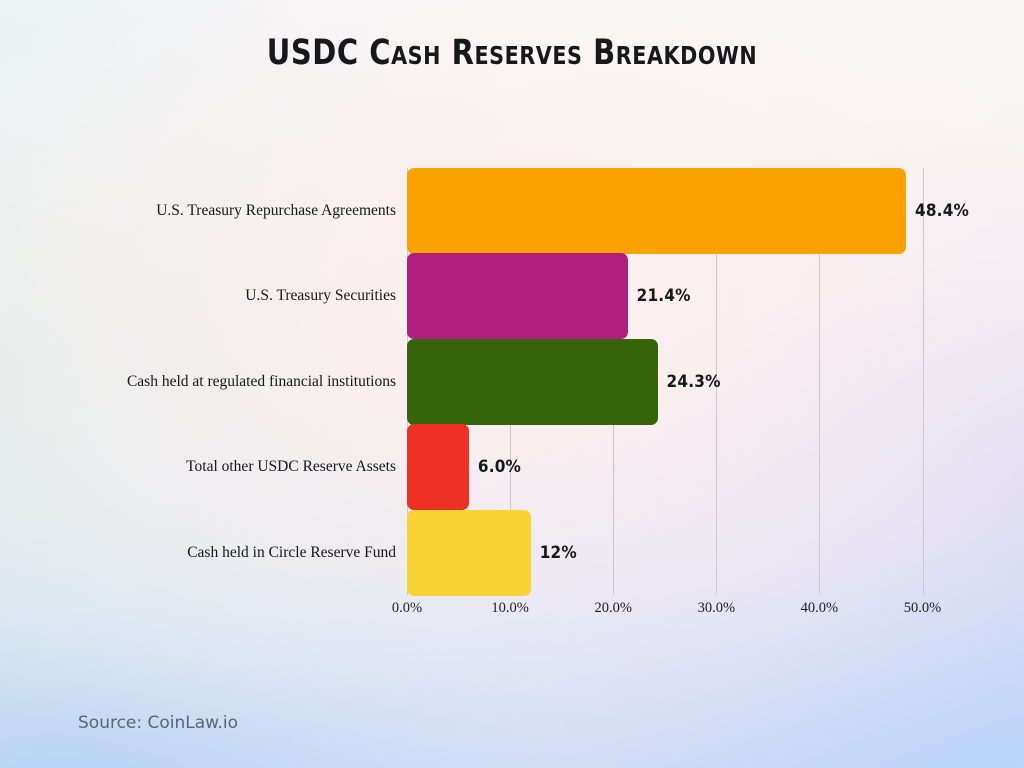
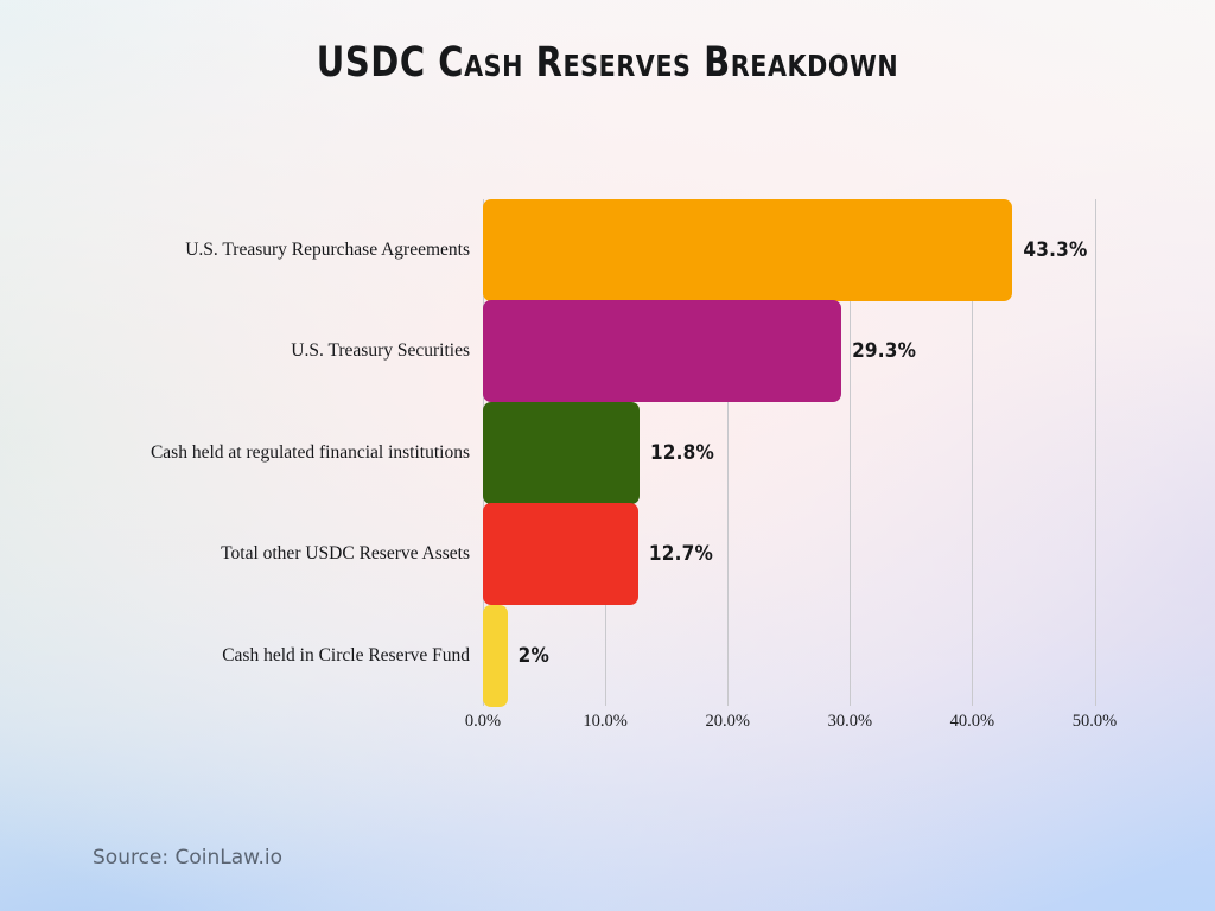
U.S. Treasury Repurchase Agreements: 48.4% -> 43.3%
U.S. Treasury Securities: 21.4% -> 29.3%
Cash held at regulated financial institutions: 24.3% -> 12.8%
Total other USDC Reserve Assets: 6.0% -> 12.7%
Cash held in Circle Reserve Fund: 12% -> 2%
